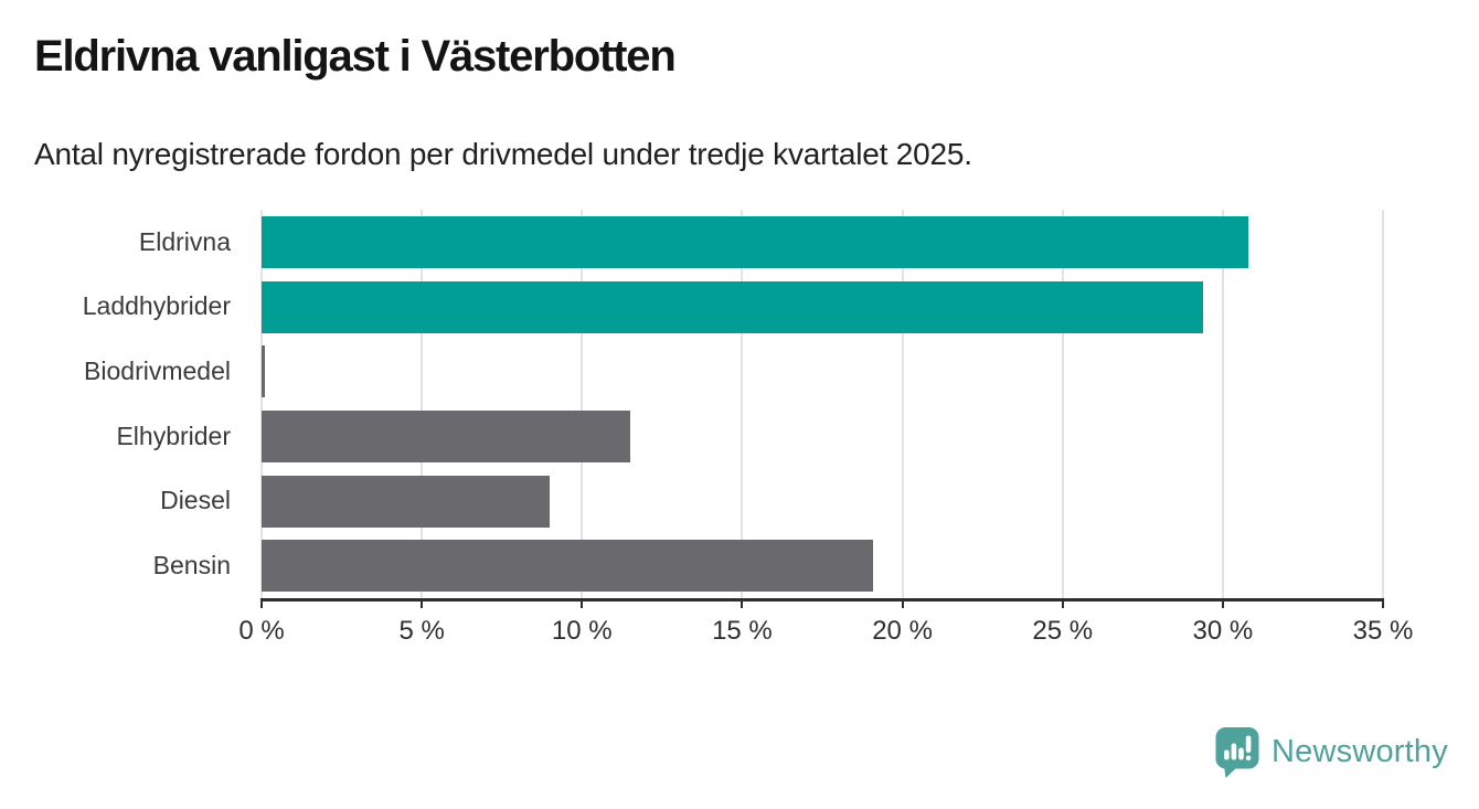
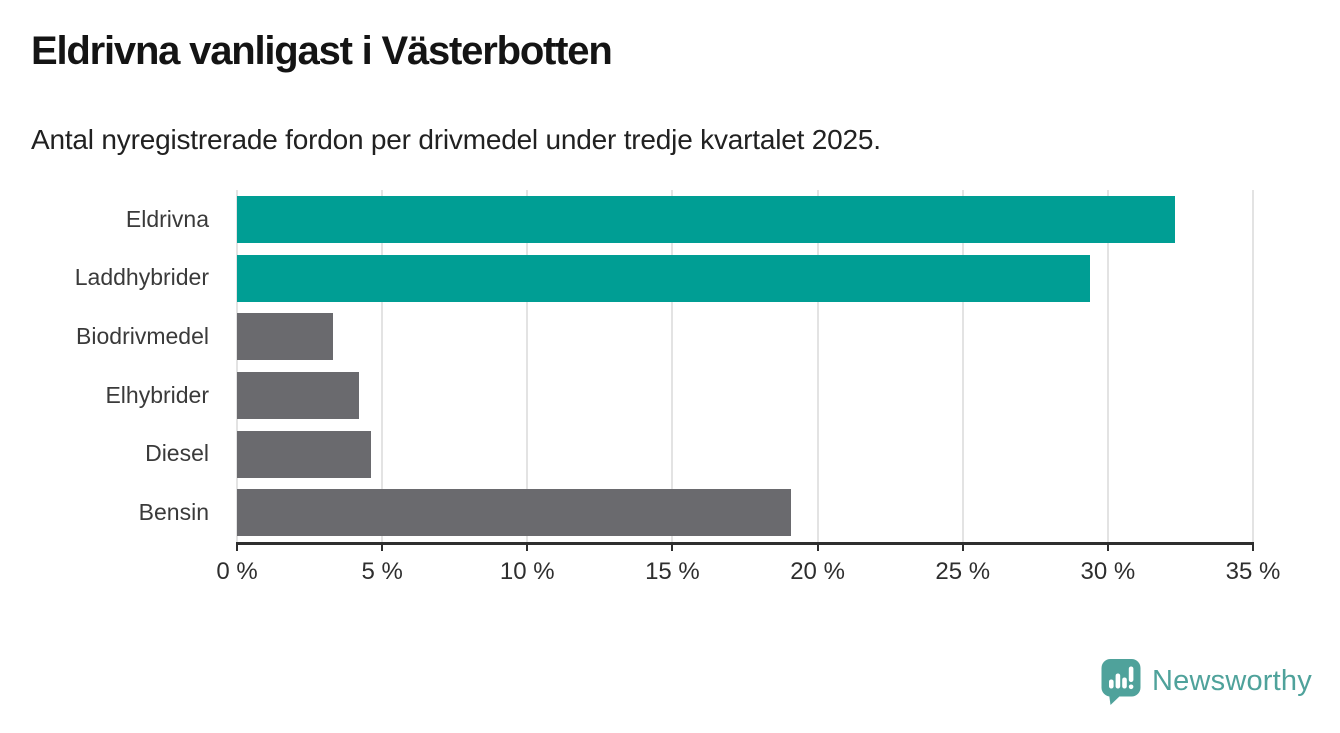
Eldrivna: 30.8% -> 32.3%
Biodrivmedel: 0.1% -> 3.3%
Elhybrider: 11.5% -> 4.2%
Diesel: 9.0% -> 4.6%
